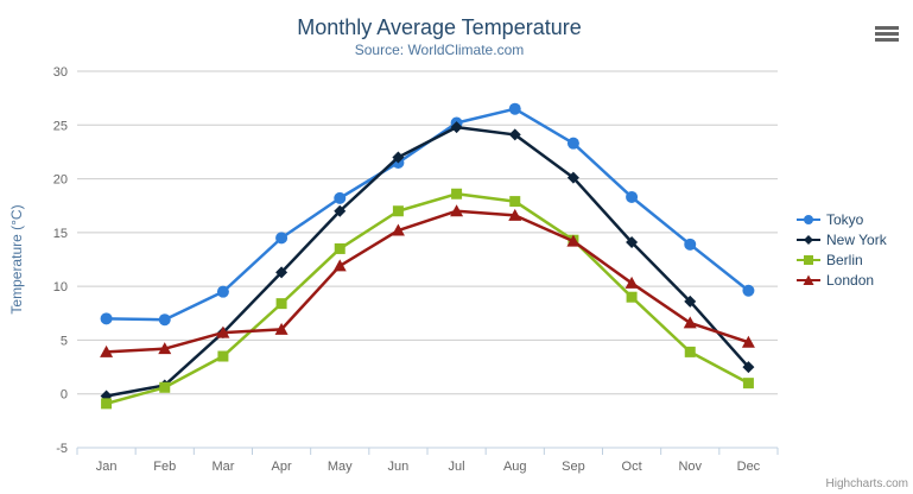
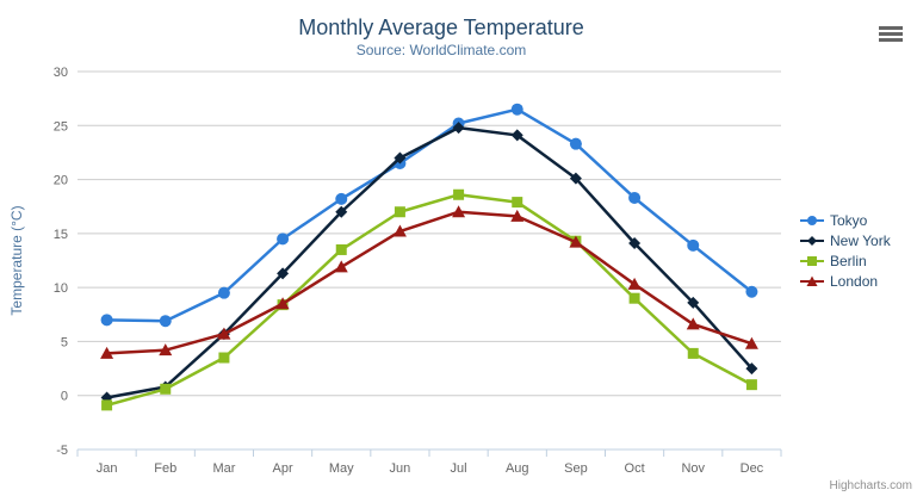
London/Apr: 6 -> 8
